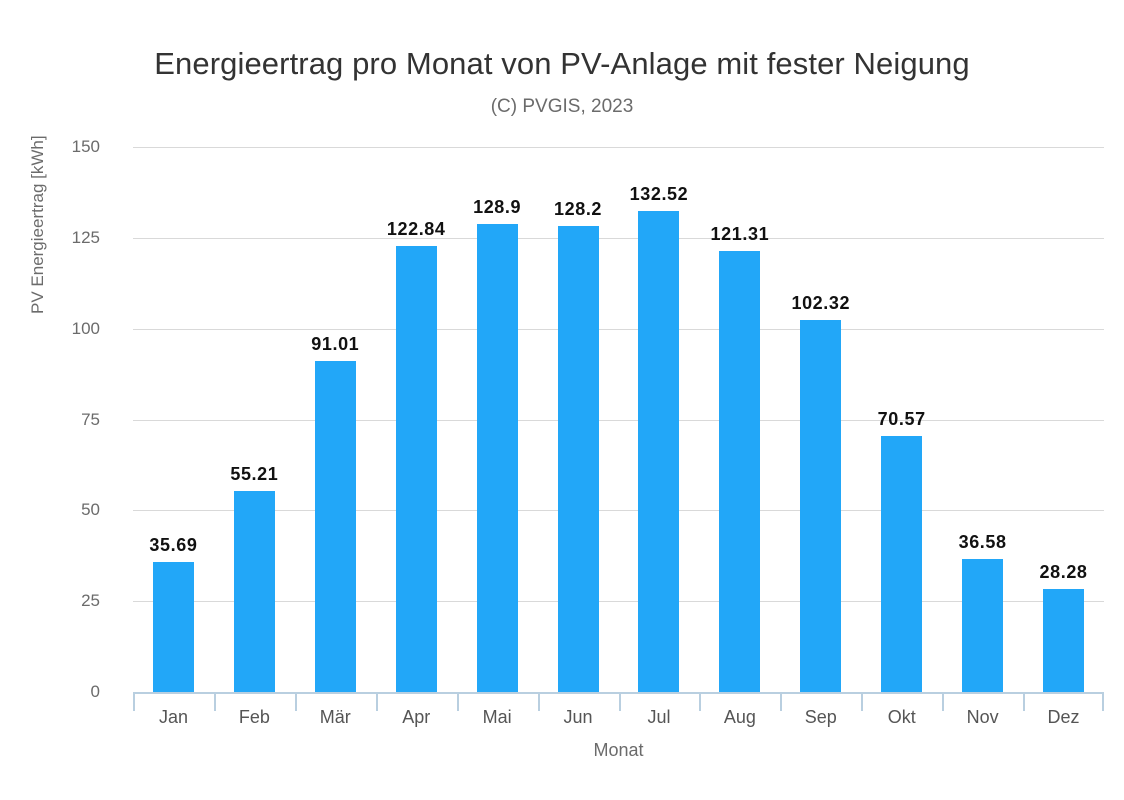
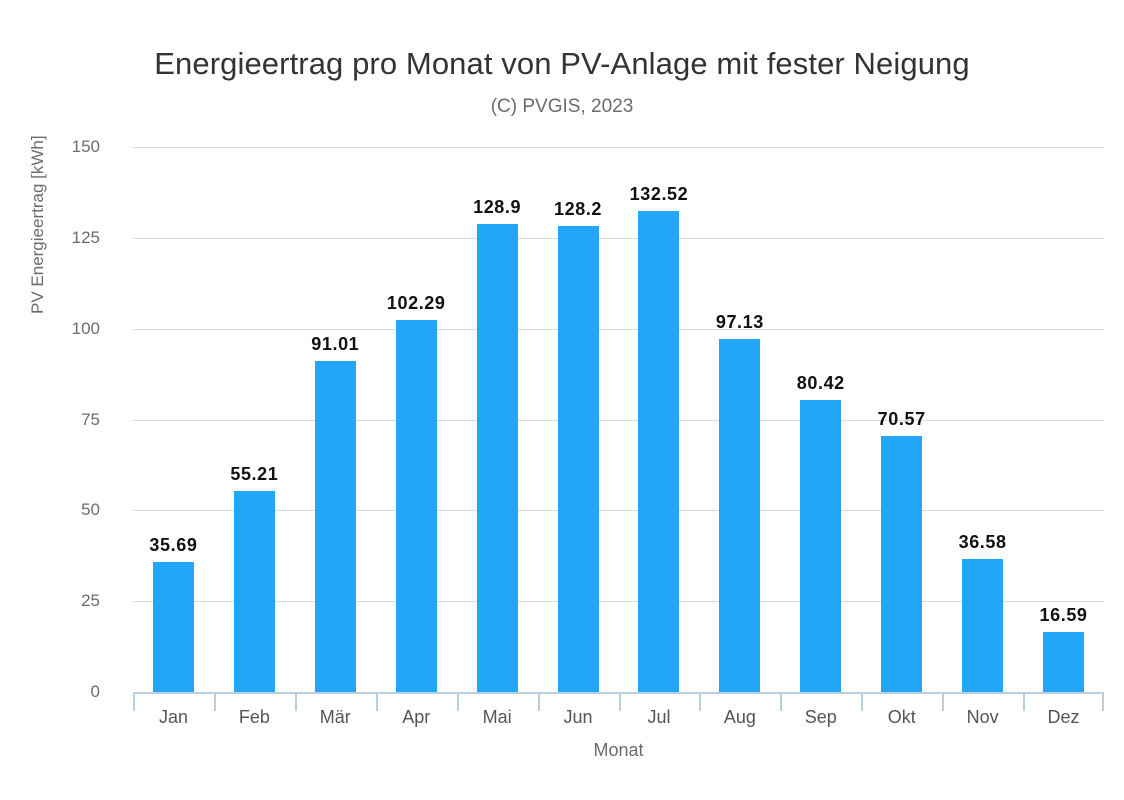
Apr: 122.84 -> 102.29
Aug: 121.31 -> 97.13
Sep: 102.32 -> 80.42
Dez: 28.28 -> 16.59
